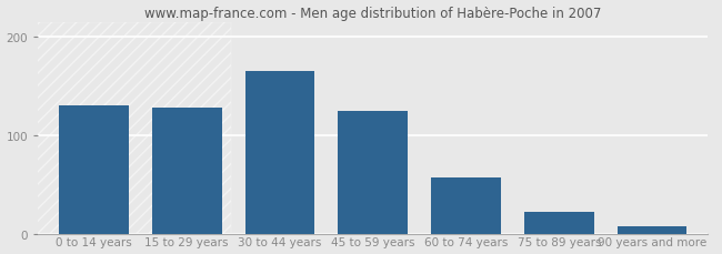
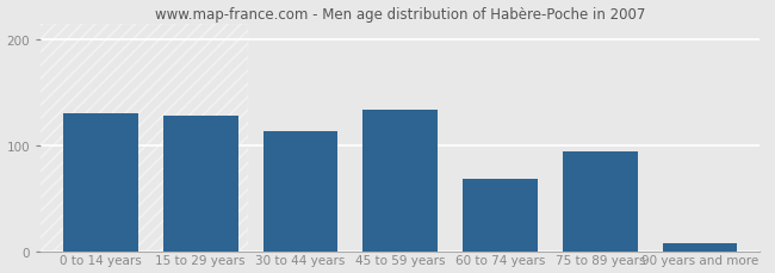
30 to 44 years: 165 -> 114
45 to 59 years: 125 -> 134
60 to 74 years: 57 -> 68
75 to 89 years: 22 -> 94
